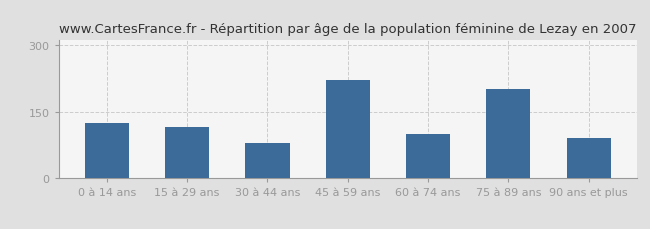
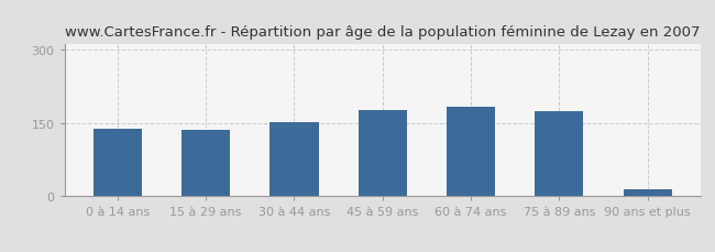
0 à 14 ans: 125 -> 138
15 à 29 ans: 115 -> 136
30 à 44 ans: 80 -> 152
45 à 59 ans: 220 -> 175
60 à 74 ans: 100 -> 183
75 à 89 ans: 200 -> 173
90 ans et plus: 90 -> 15
